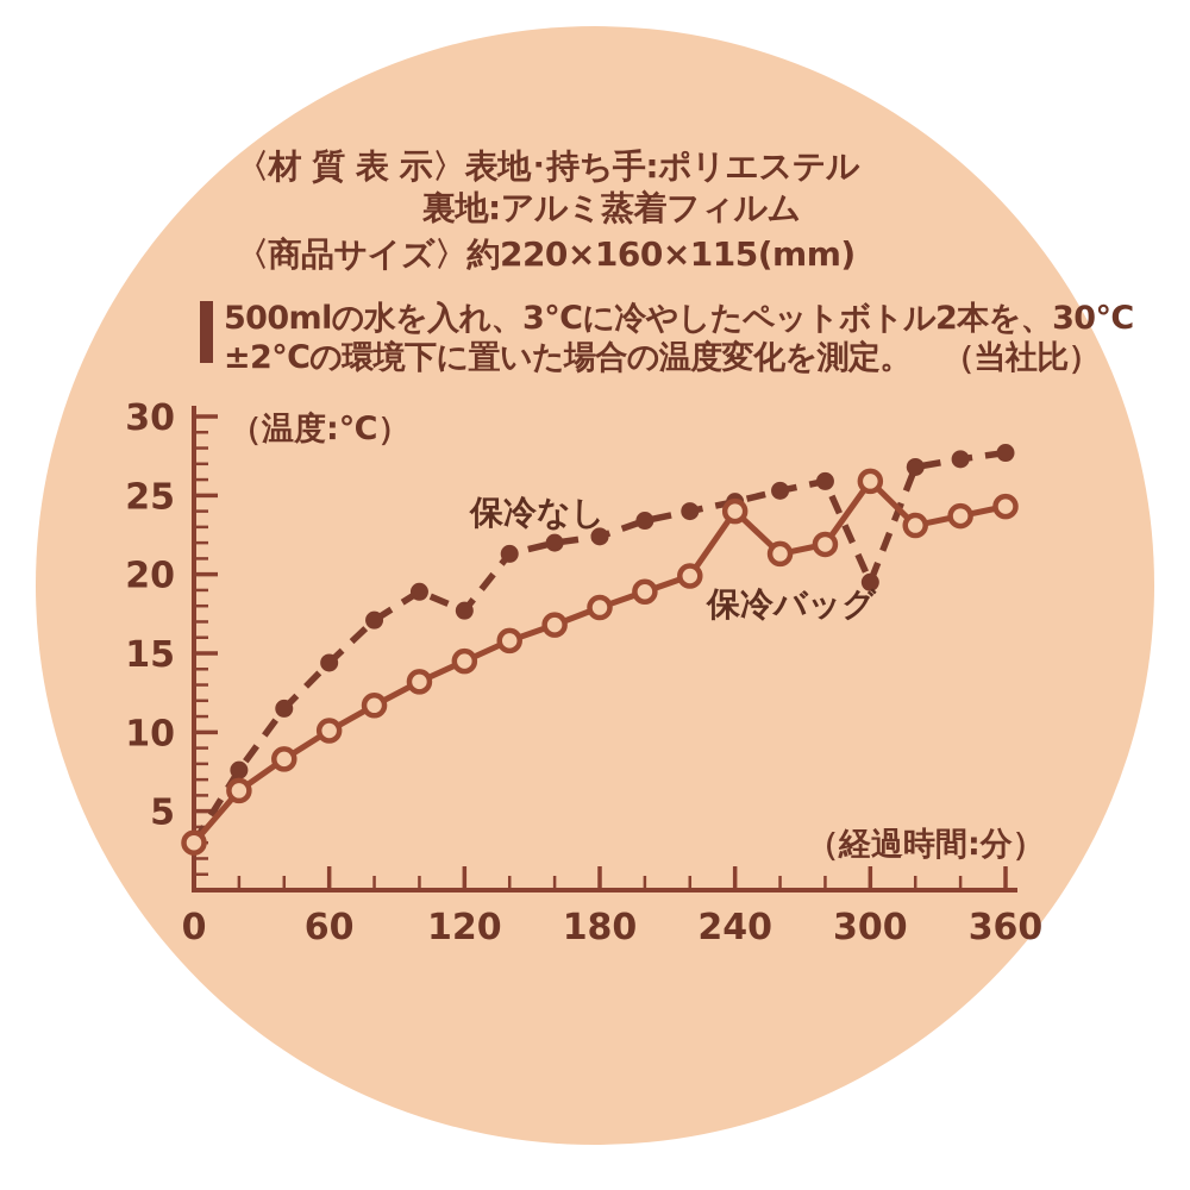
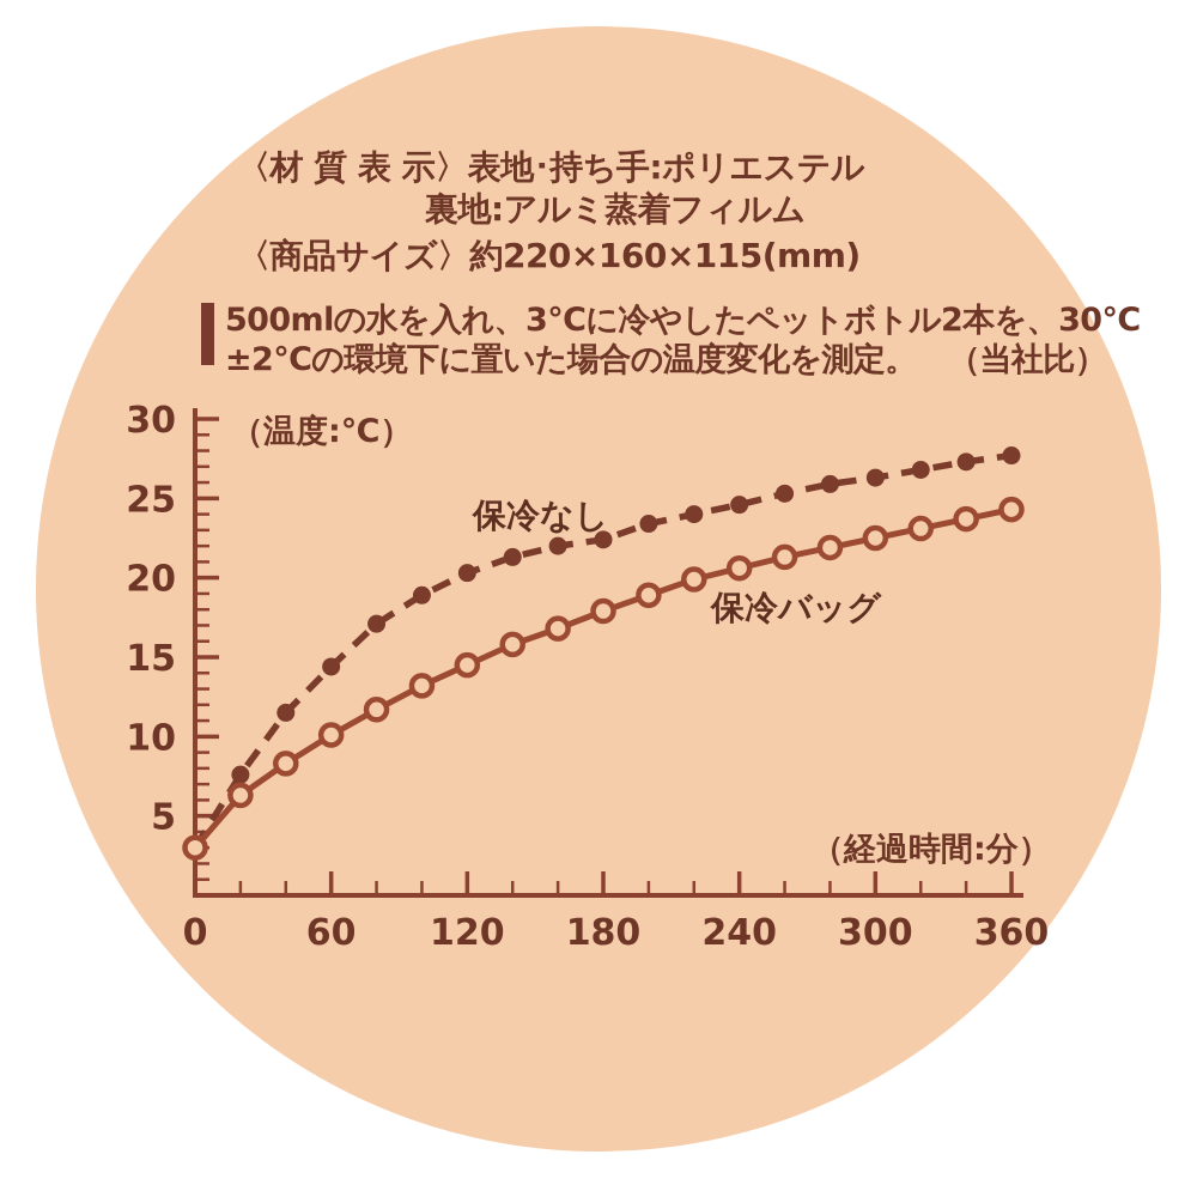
保冷なし/120: 17.7 -> 20.3
保冷バッグ/240: 24.0 -> 20.6
保冷なし/300: 19.5 -> 26.3
保冷バッグ/300: 25.9 -> 22.5
